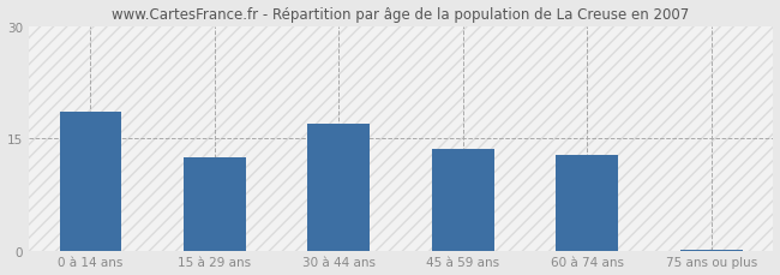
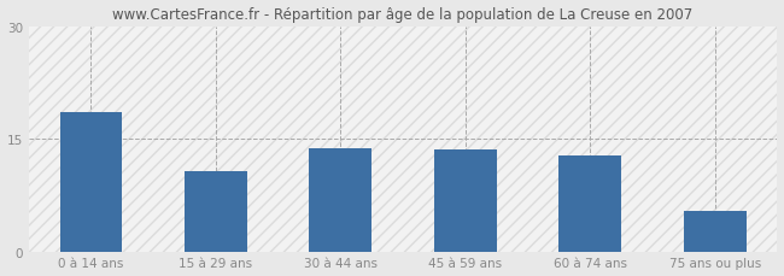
15 à 29 ans: 12.4 -> 10.6
30 à 44 ans: 17.0 -> 13.8
75 ans ou plus: 0.1 -> 5.4
